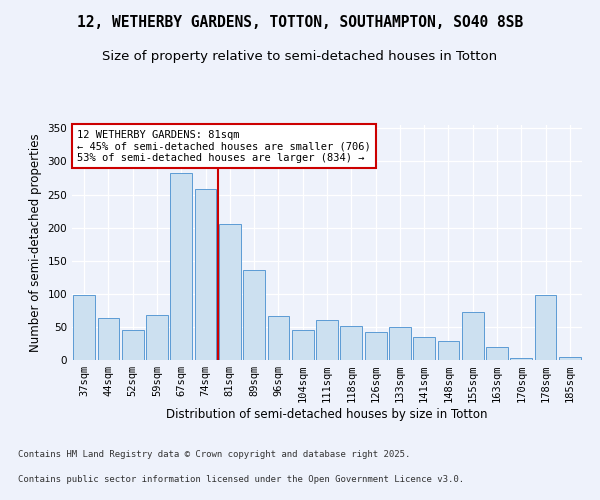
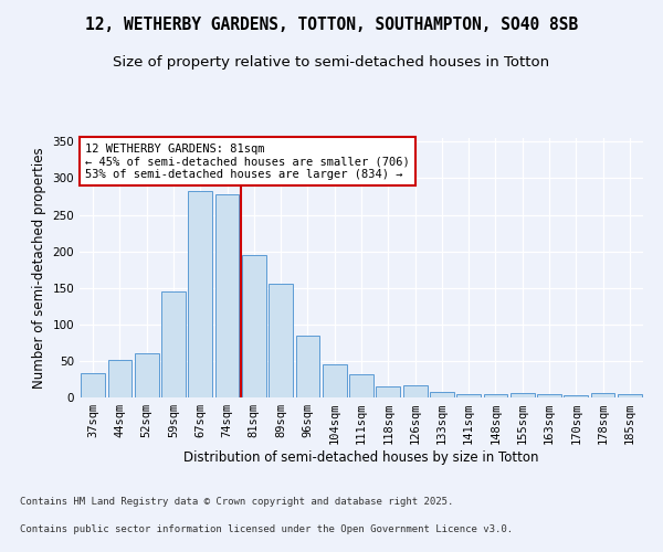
37sqm: 98 -> 33
44sqm: 64 -> 51
52sqm: 46 -> 61
59sqm: 68 -> 145
74sqm: 258 -> 278
81sqm: 206 -> 195
89sqm: 136 -> 155
96sqm: 66 -> 84
111sqm: 60 -> 31
118sqm: 52 -> 15
126sqm: 42 -> 16
133sqm: 50 -> 8
141sqm: 34 -> 5
148sqm: 28 -> 5
155sqm: 72 -> 6
163sqm: 20 -> 5
178sqm: 98 -> 6
